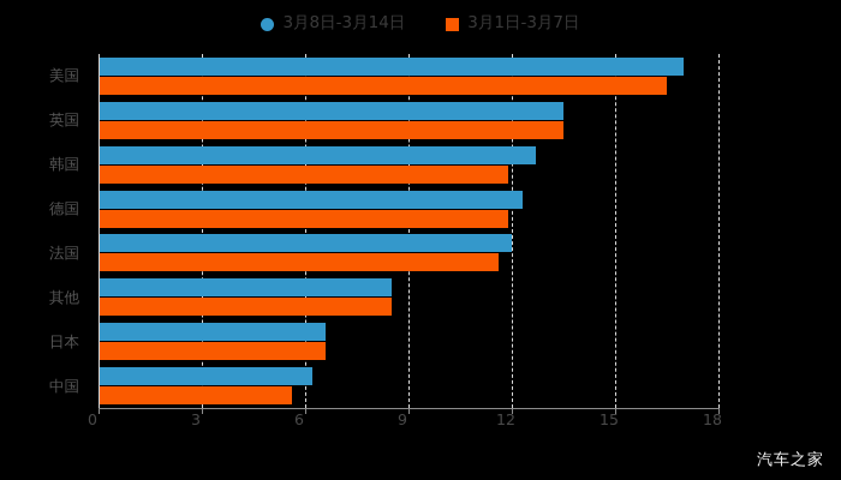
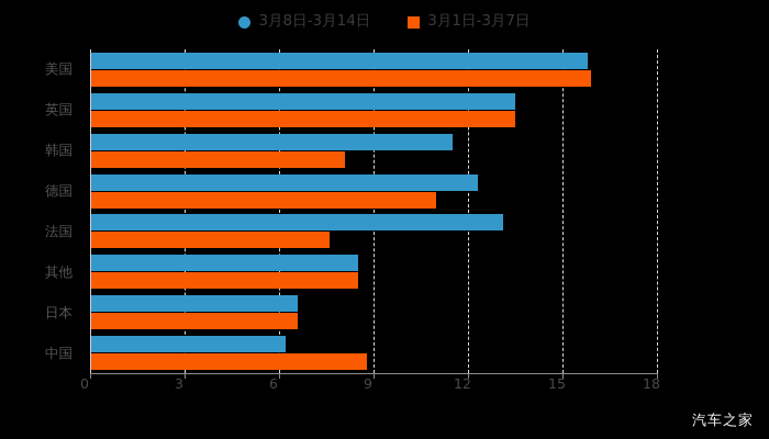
3月8日-3月14日/美国: 17.0 -> 15.8
3月1日-3月7日/美国: 16.5 -> 15.9
3月8日-3月14日/韩国: 12.7 -> 11.5
3月1日-3月7日/韩国: 11.9 -> 8.1
3月1日-3月7日/德国: 11.9 -> 11.0
3月8日-3月14日/法国: 12.0 -> 13.1
3月1日-3月7日/法国: 11.6 -> 7.6
3月1日-3月7日/中国: 5.6 -> 8.8
